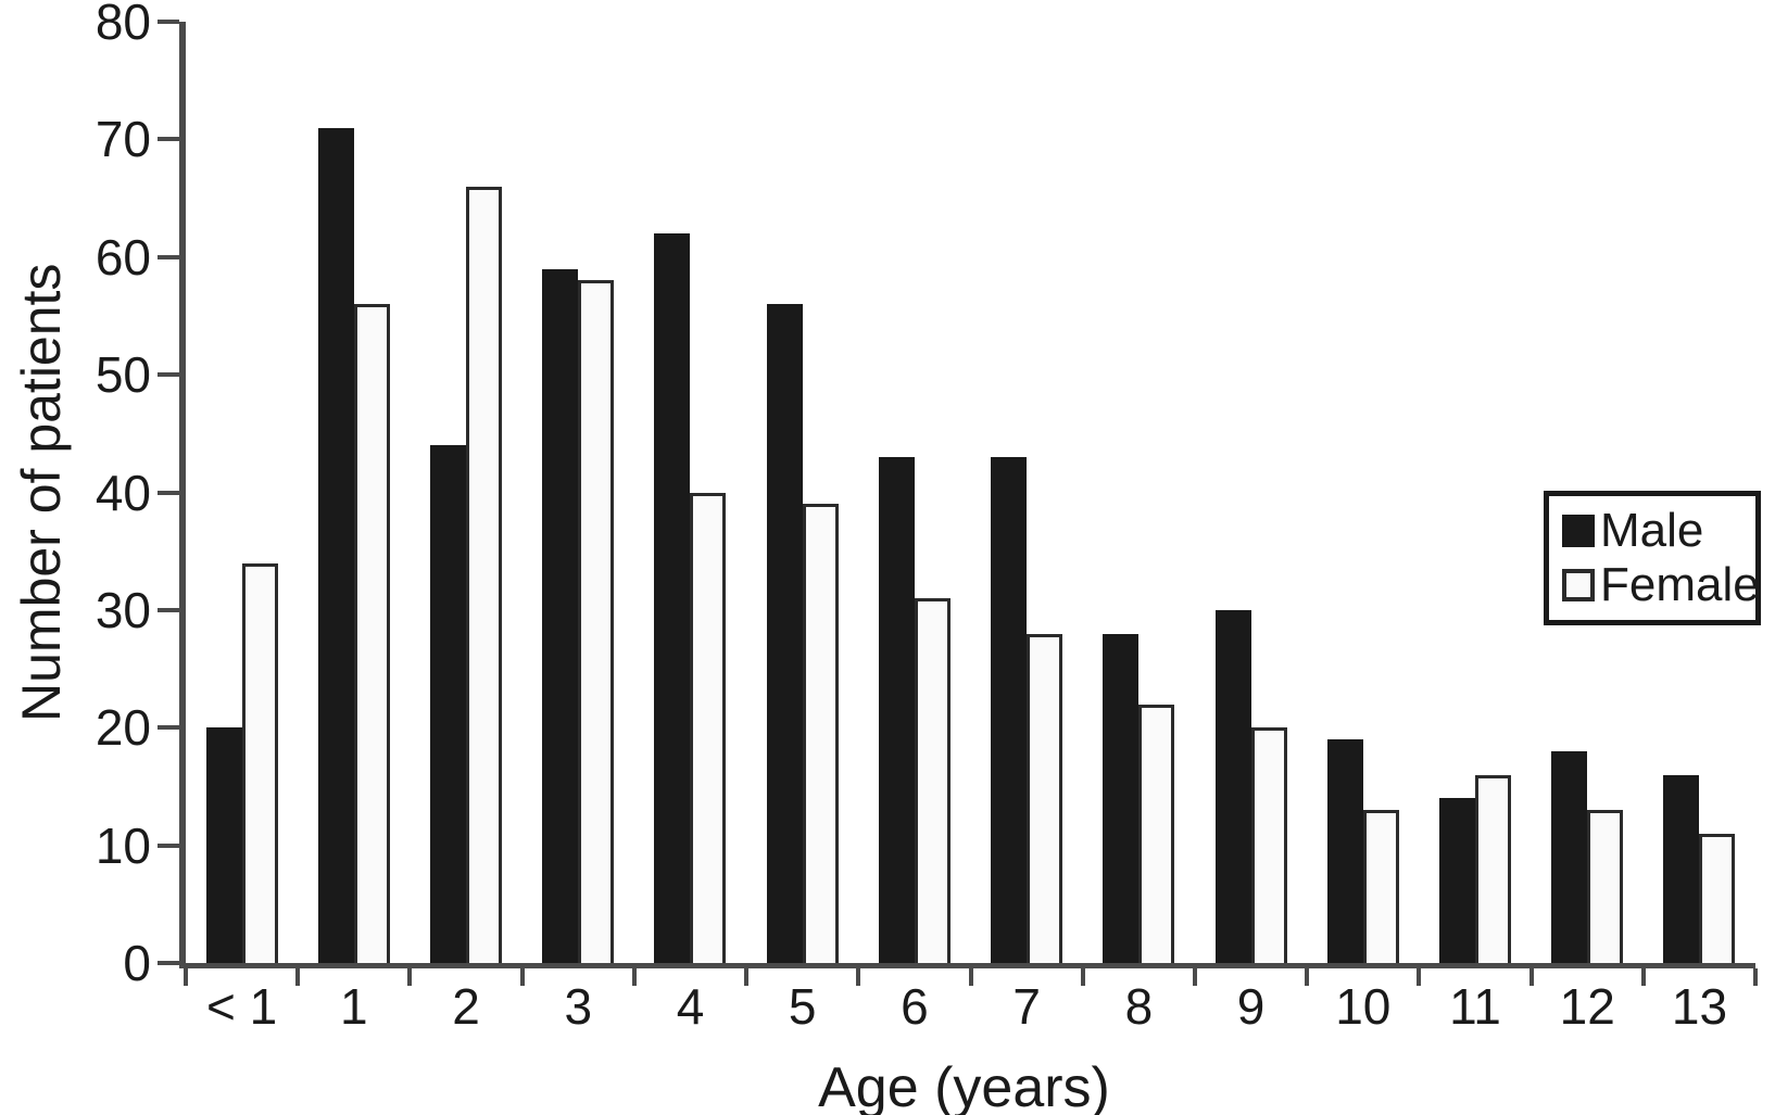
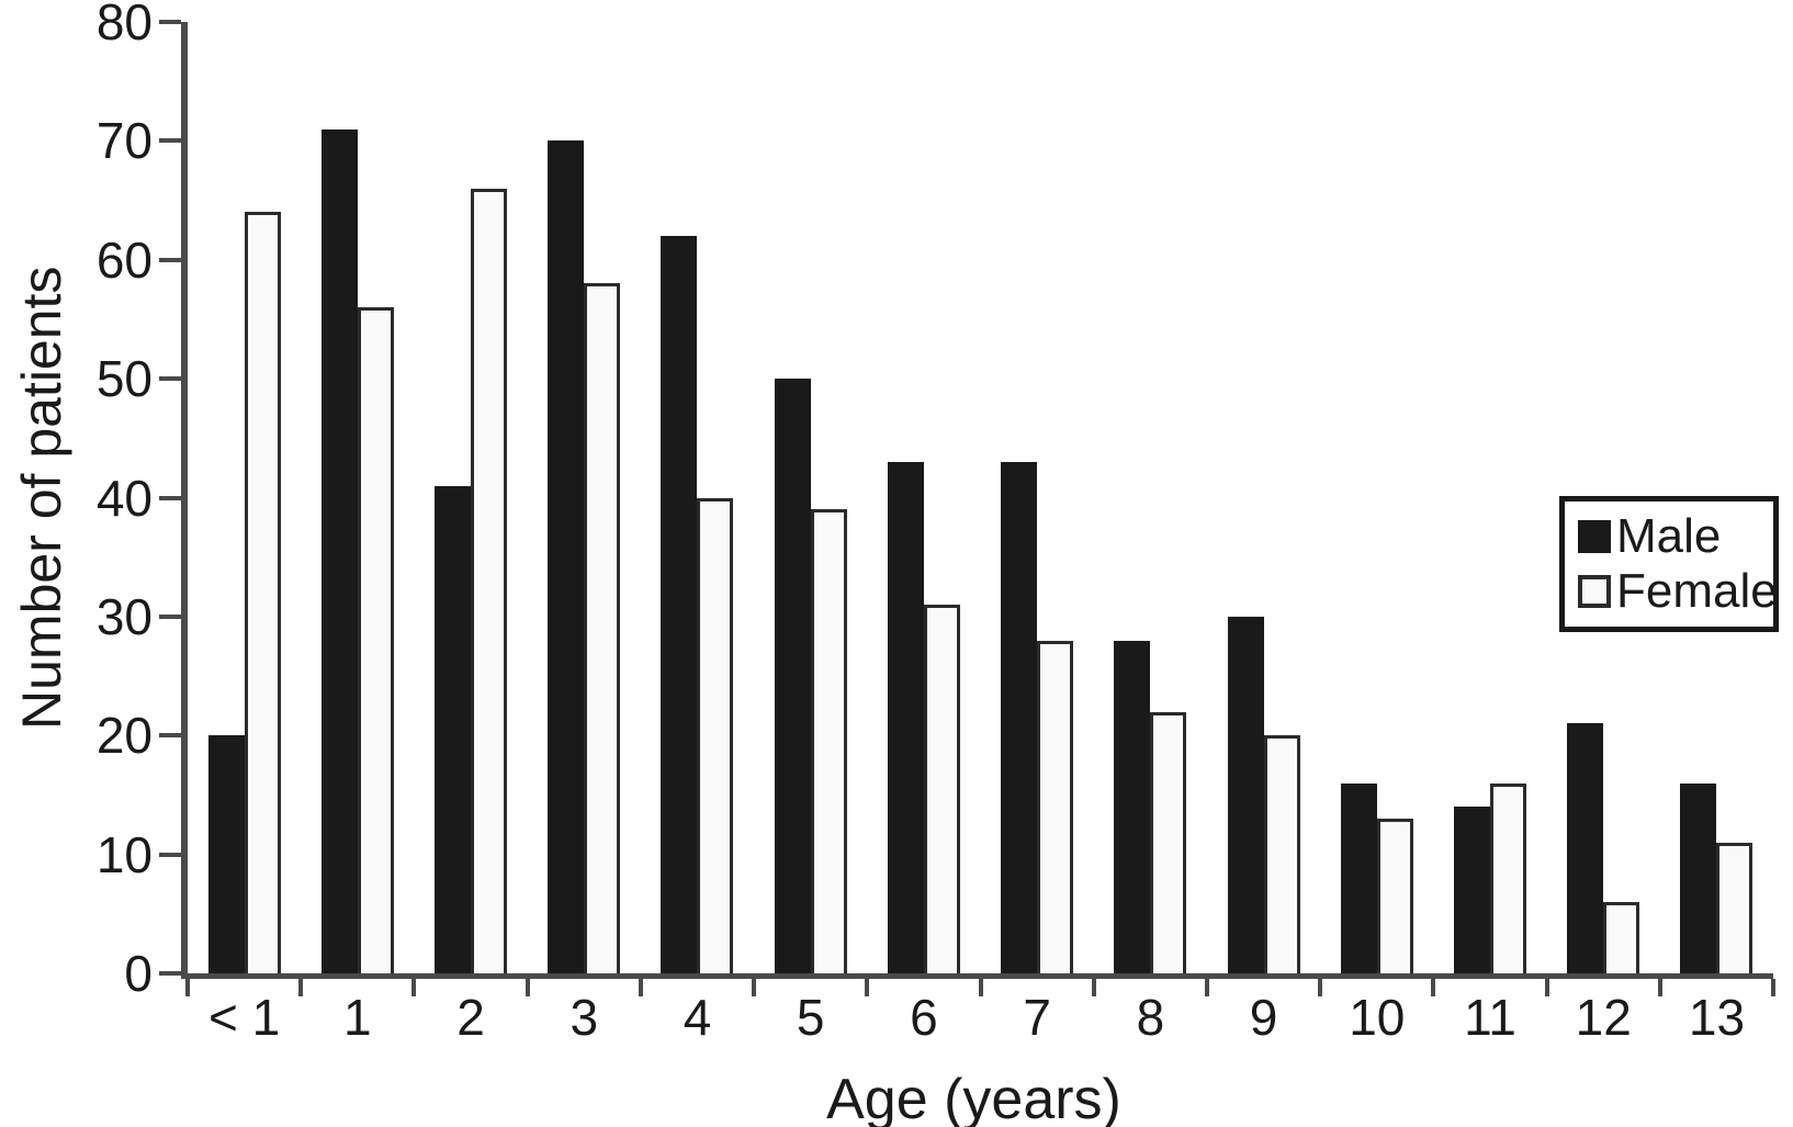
Female/< 1: 34 -> 64
Male/2: 44 -> 41
Male/3: 59 -> 70
Male/5: 56 -> 50
Male/10: 19 -> 16
Male/12: 18 -> 21
Female/12: 13 -> 6
